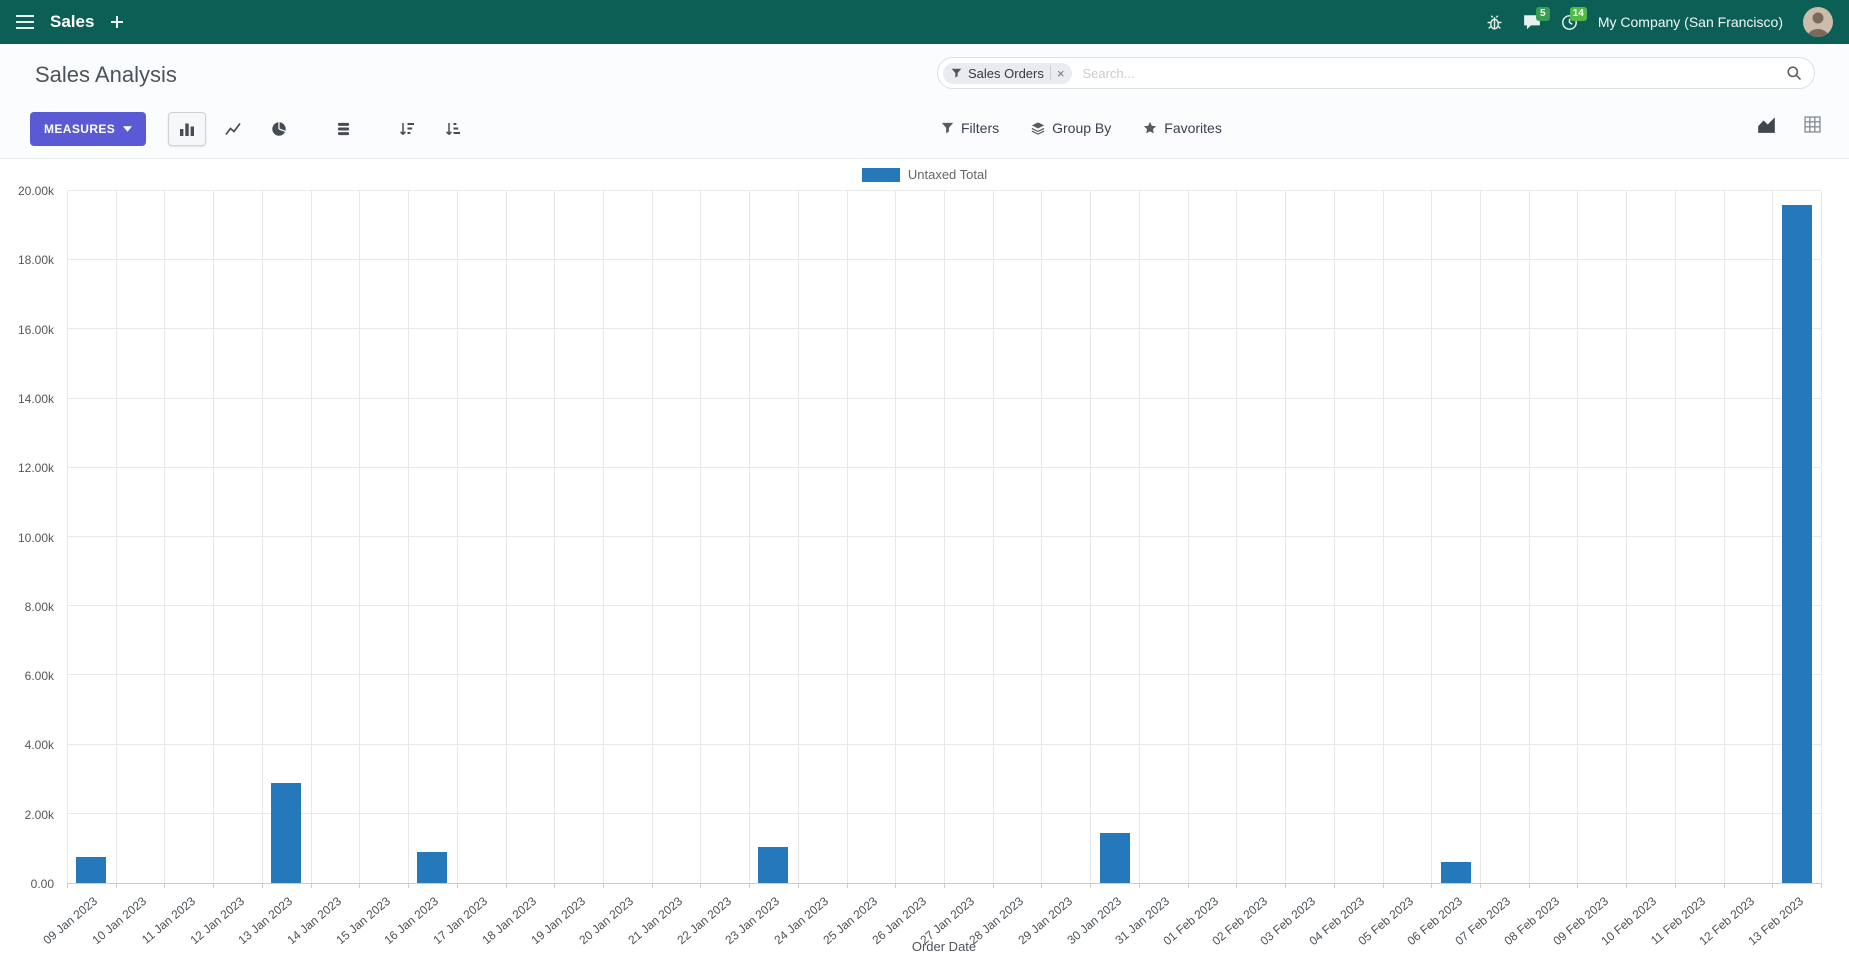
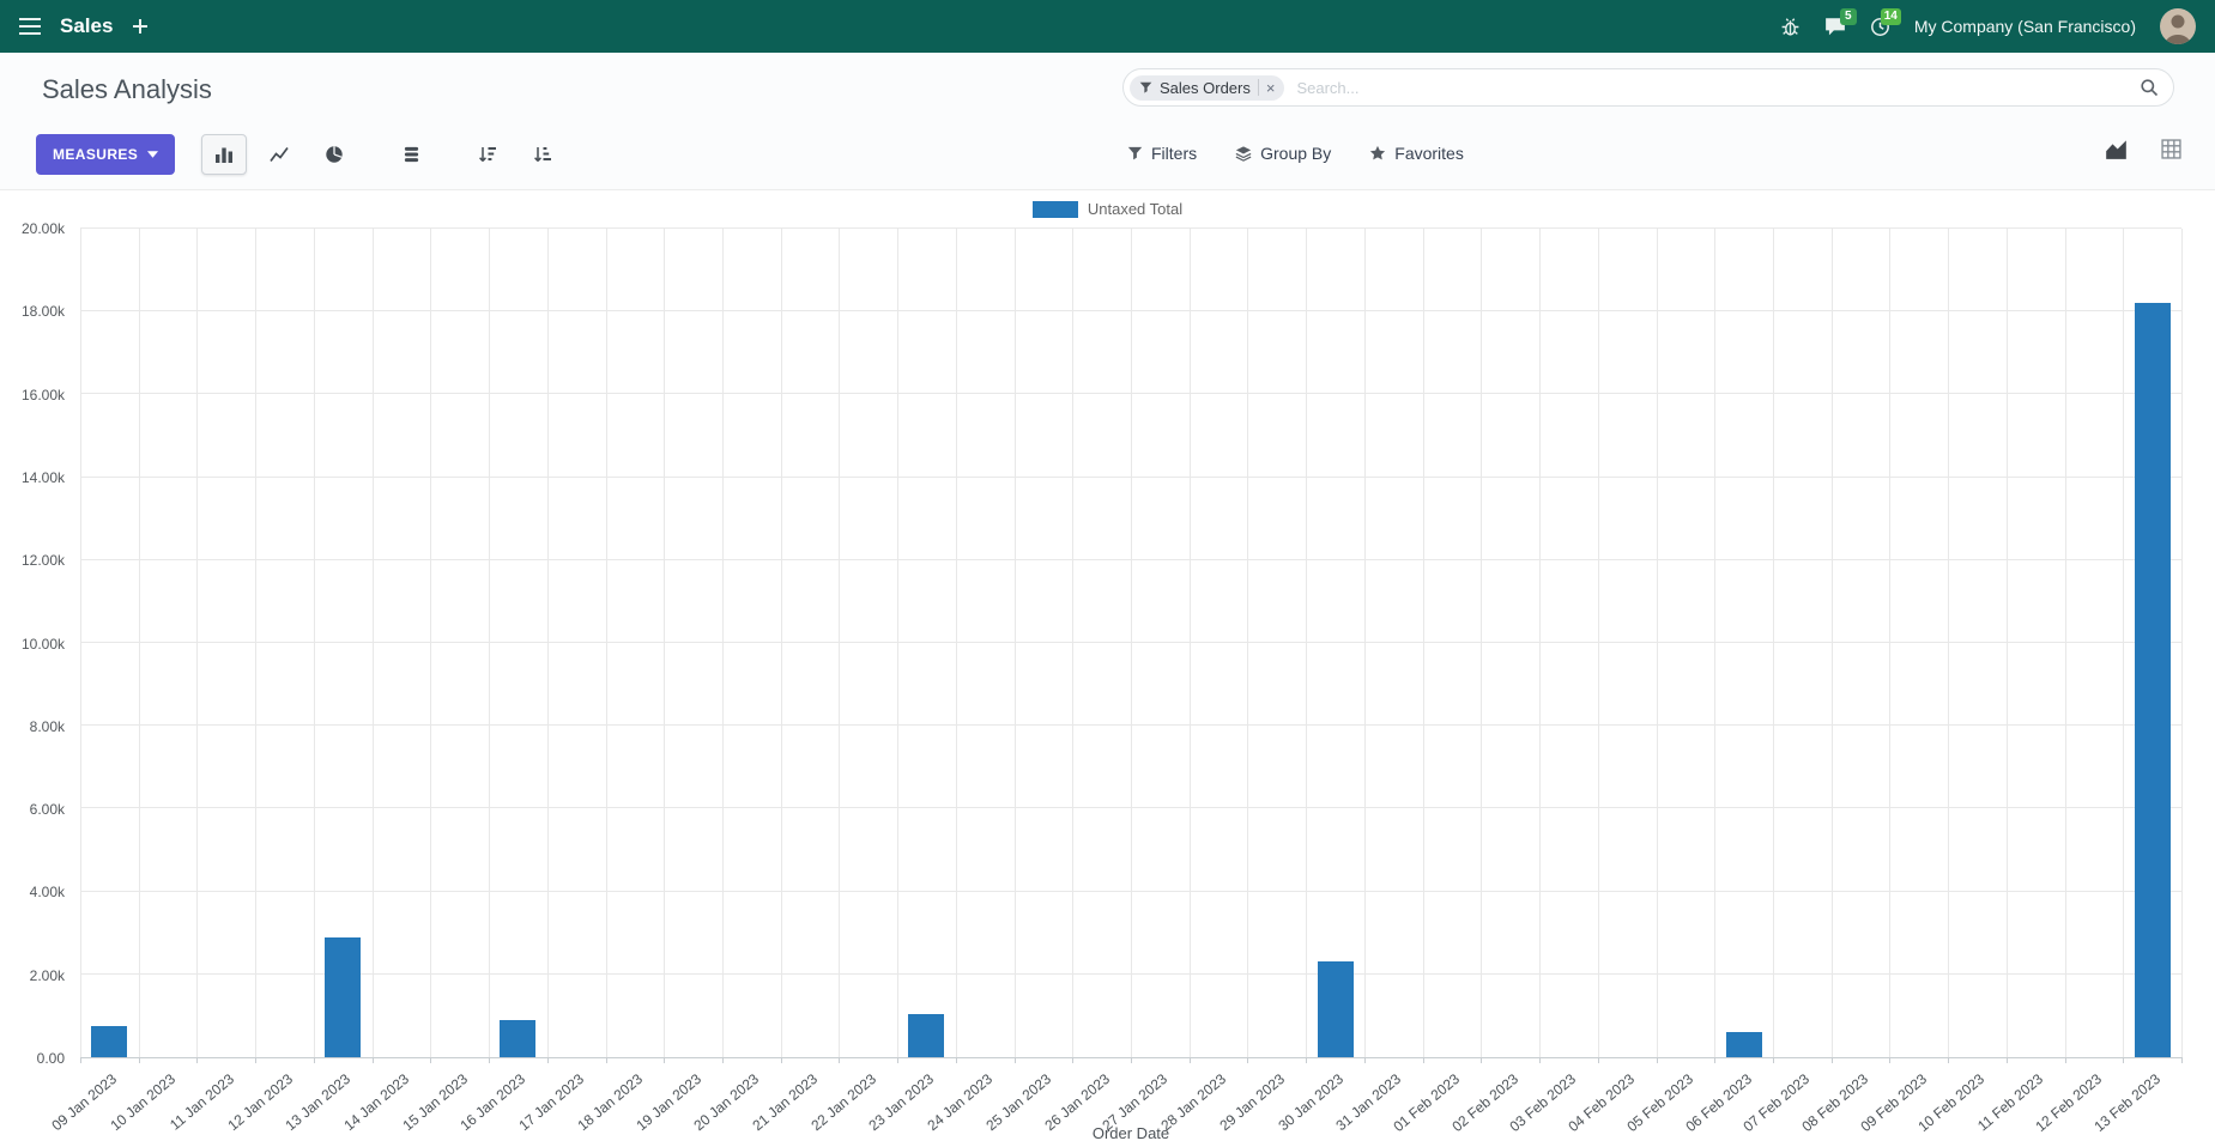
30 Jan 2023: 1.4k -> 2.3k
13 Feb 2023: 19.6k -> 18.2k
